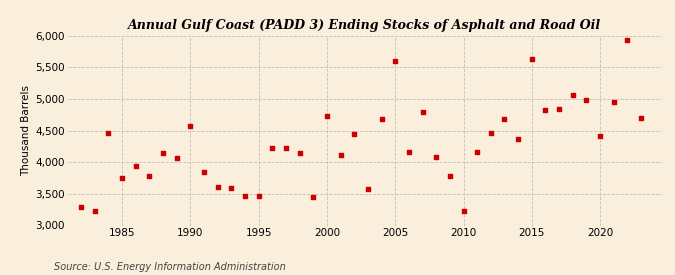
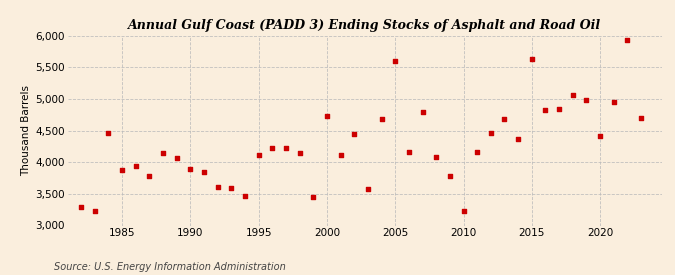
1985: 3,750 -> 3,880
1990: 4,580 -> 3,900
1995: 3,470 -> 4,120
